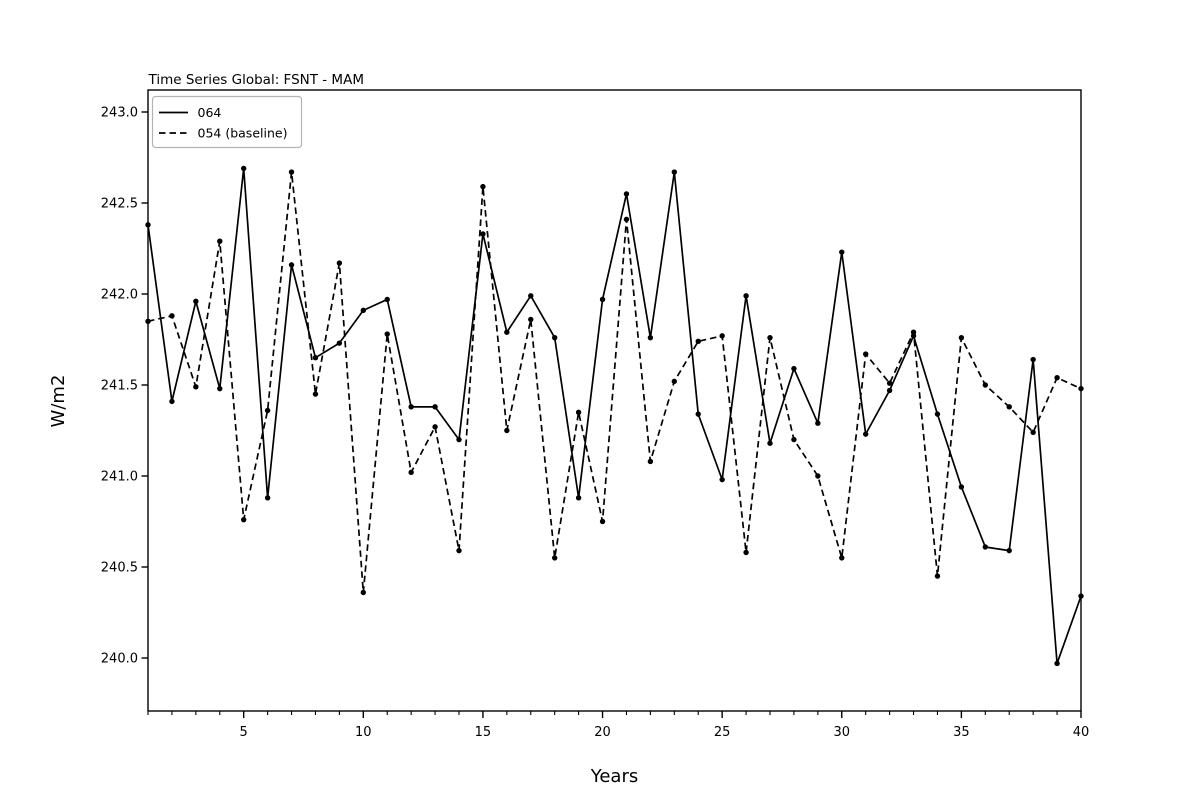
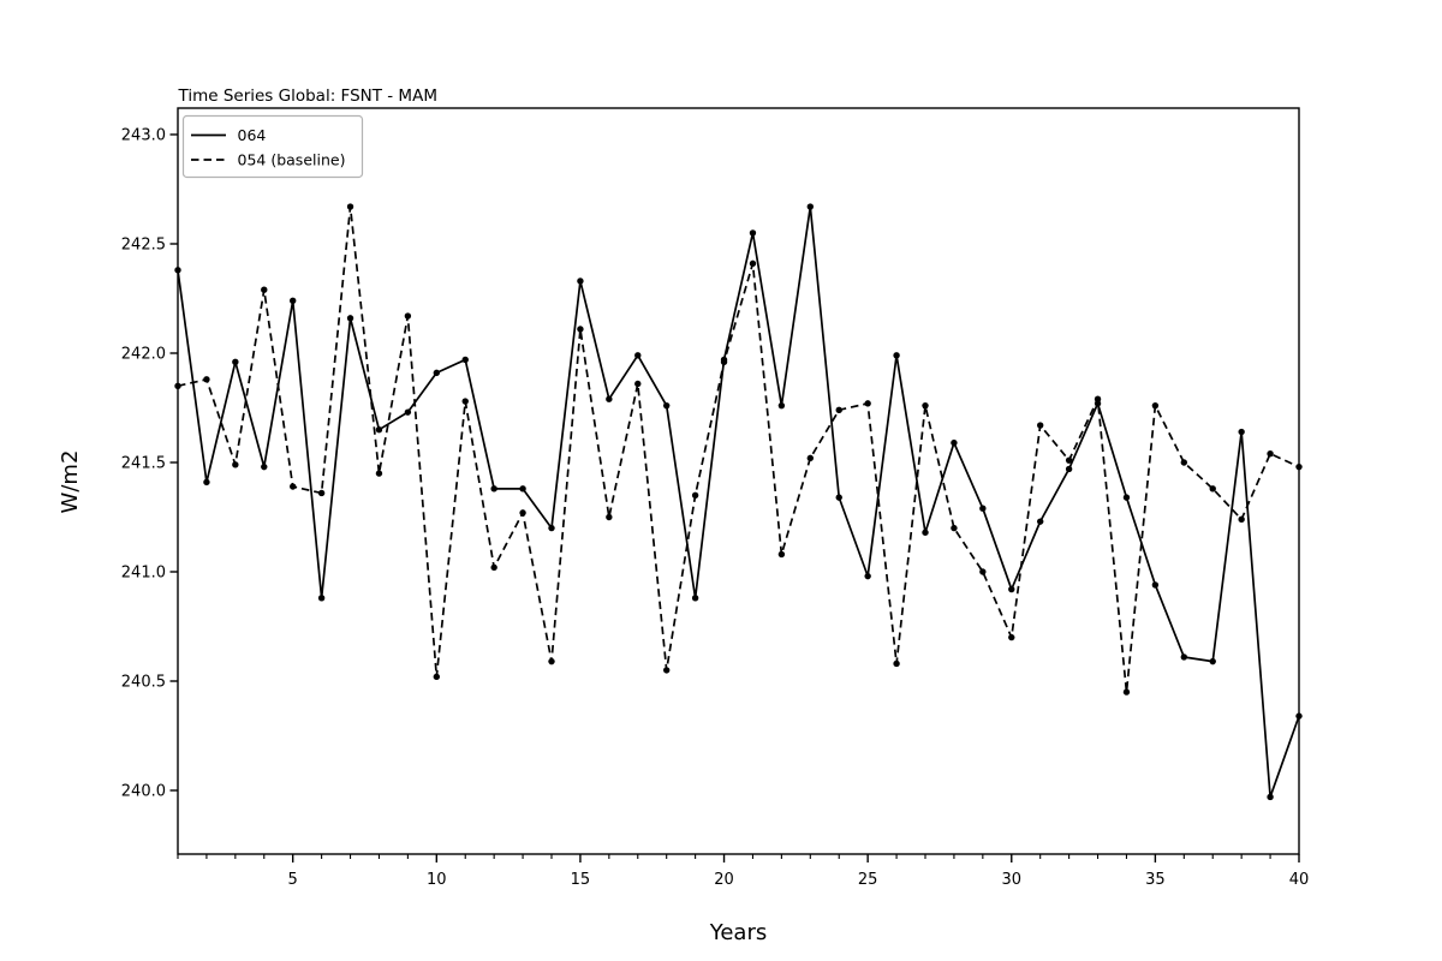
064/5: 242.69 -> 242.24
054 (baseline)/5: 240.76 -> 241.39
054 (baseline)/10: 240.36 -> 240.52
054 (baseline)/15: 242.59 -> 242.11
054 (baseline)/20: 240.75 -> 241.96
064/30: 242.23 -> 240.92
054 (baseline)/30: 240.55 -> 240.70
